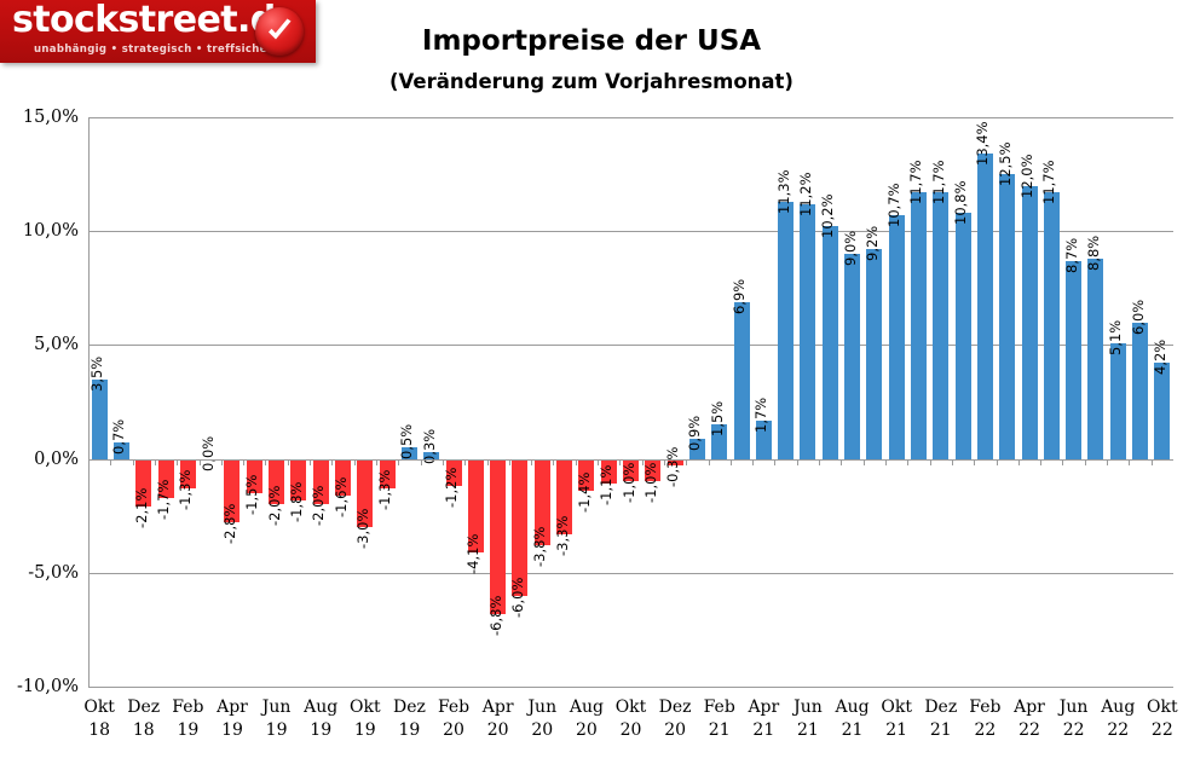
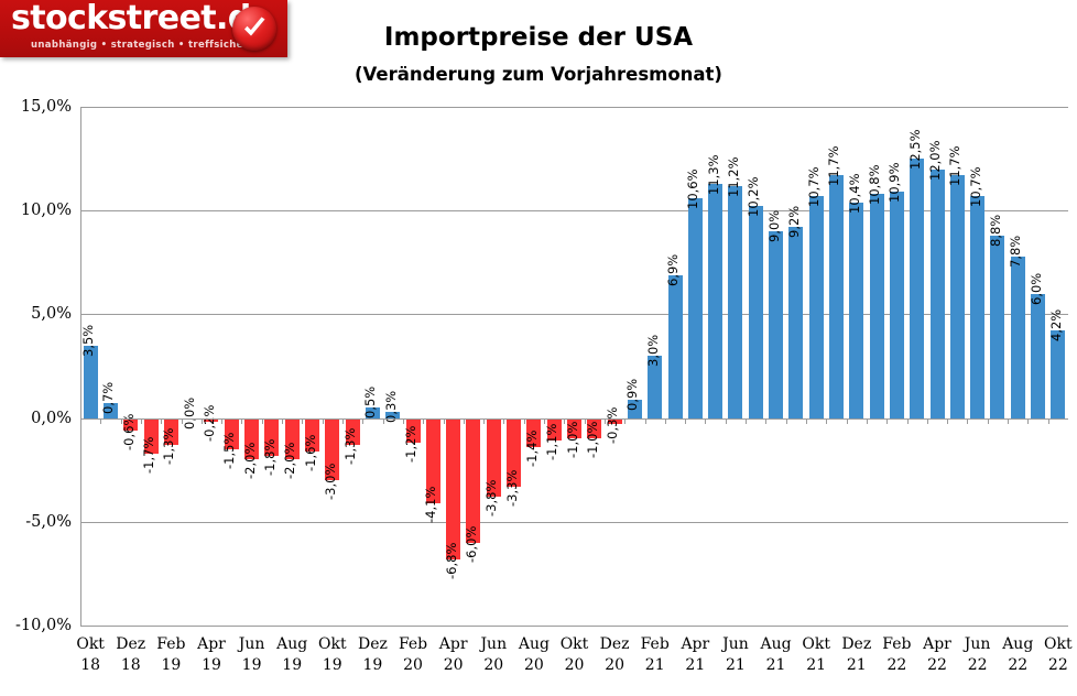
Dez 18: -2,1% -> -0,6%
Apr 19: -2,8% -> -0,2%
Feb 21: 1,5% -> 3,0%
Apr 21: 1,7% -> 10,6%
Dez 21: 11,7% -> 10,4%
Feb 22: 13,4% -> 10,9%
Jun 22: 8,7% -> 10,7%
Aug 22: 5,1% -> 7,8%
